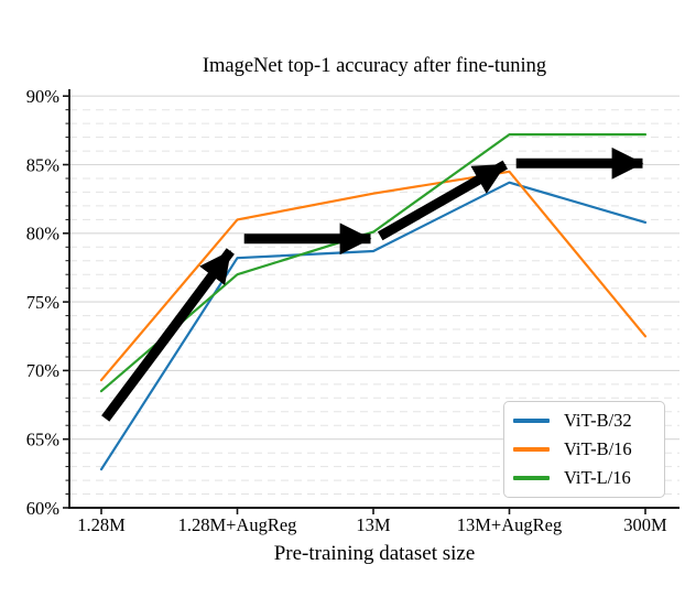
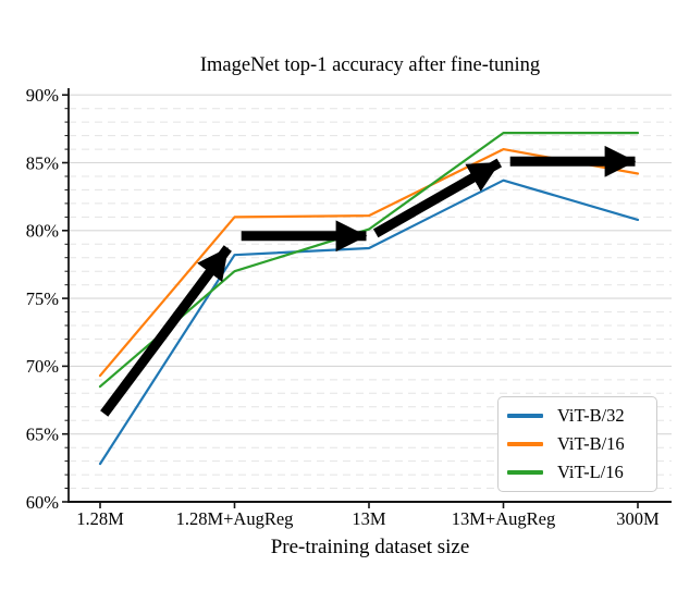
ViT-B/16/13M: 82.9% -> 81.1%
ViT-B/16/13M+AugReg: 84.5% -> 86.0%
ViT-B/16/300M: 72.5% -> 84.2%
